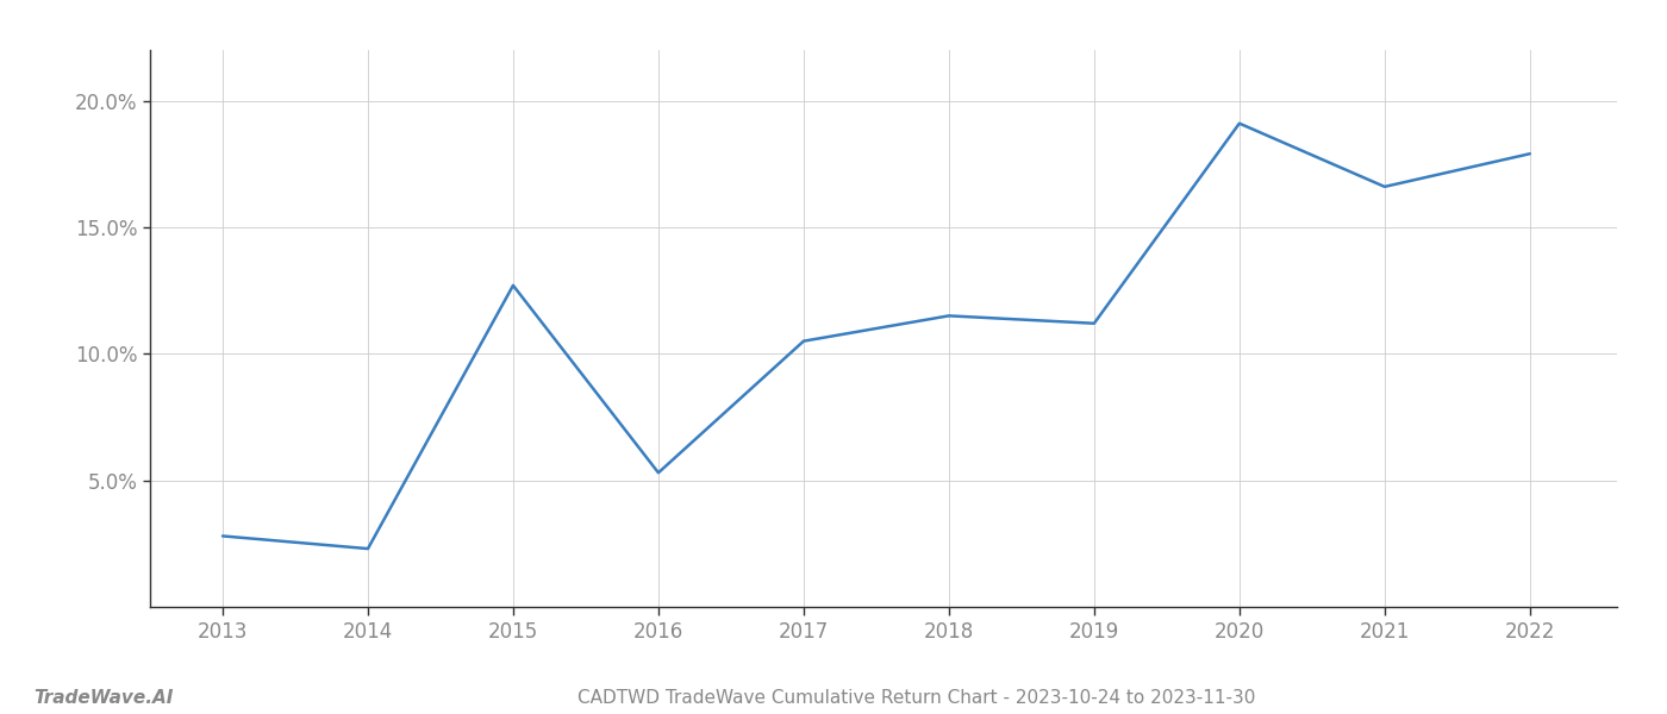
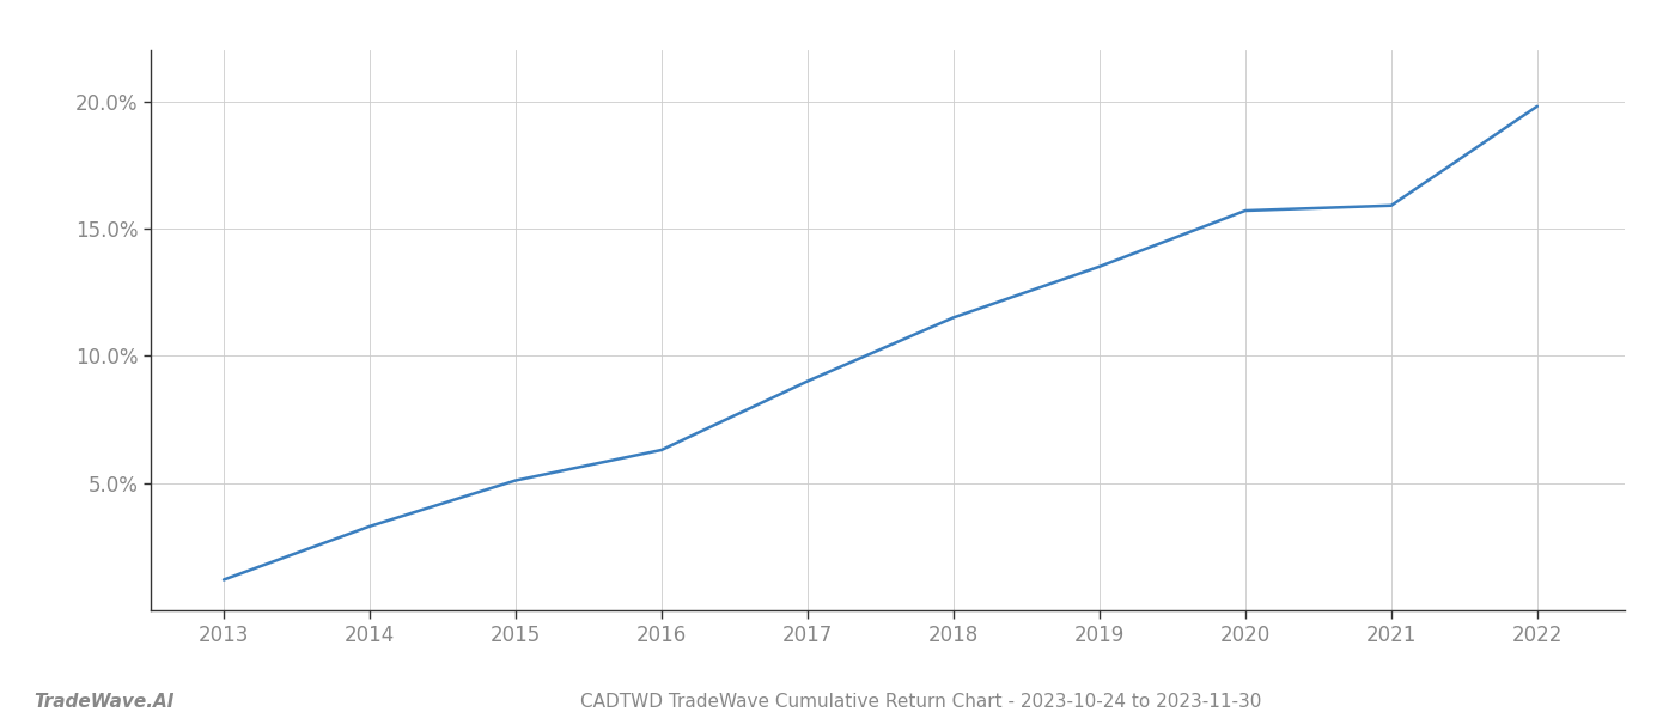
2013: 2.8% -> 1.2%
2014: 2.3% -> 3.3%
2015: 12.7% -> 5.1%
2016: 5.3% -> 6.3%
2017: 10.5% -> 9.0%
2019: 11.2% -> 13.5%
2020: 19.1% -> 15.7%
2021: 16.6% -> 15.9%
2022: 17.9% -> 19.8%
